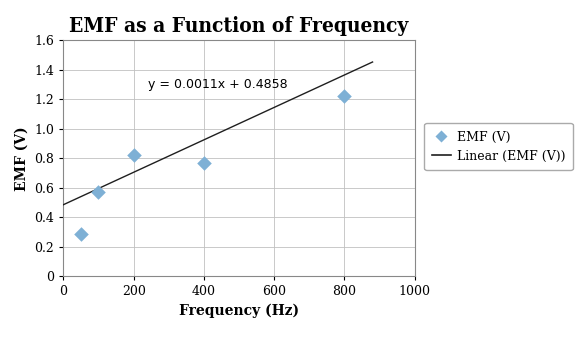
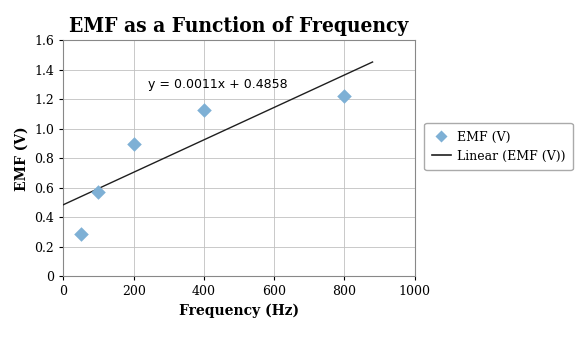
200: 0.82 -> 0.90
400: 0.77 -> 1.13
